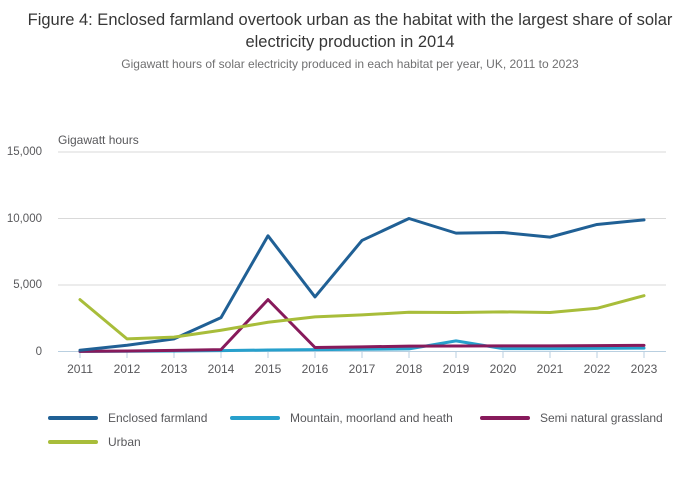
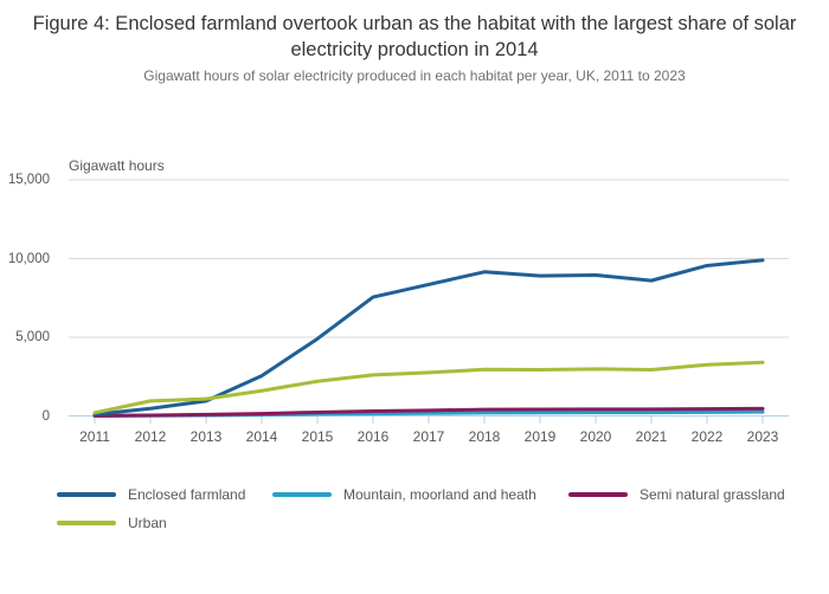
Urban/2011: 3900 -> 200
Enclosed farmland/2015: 8700 -> 4900
Semi natural grassland/2015: 3900 -> 200
Enclosed farmland/2016: 4100 -> 7600
Enclosed farmland/2018: 10000 -> 9200
Mountain, moorland and heath/2019: 800 -> 200
Urban/2023: 4200 -> 3400
